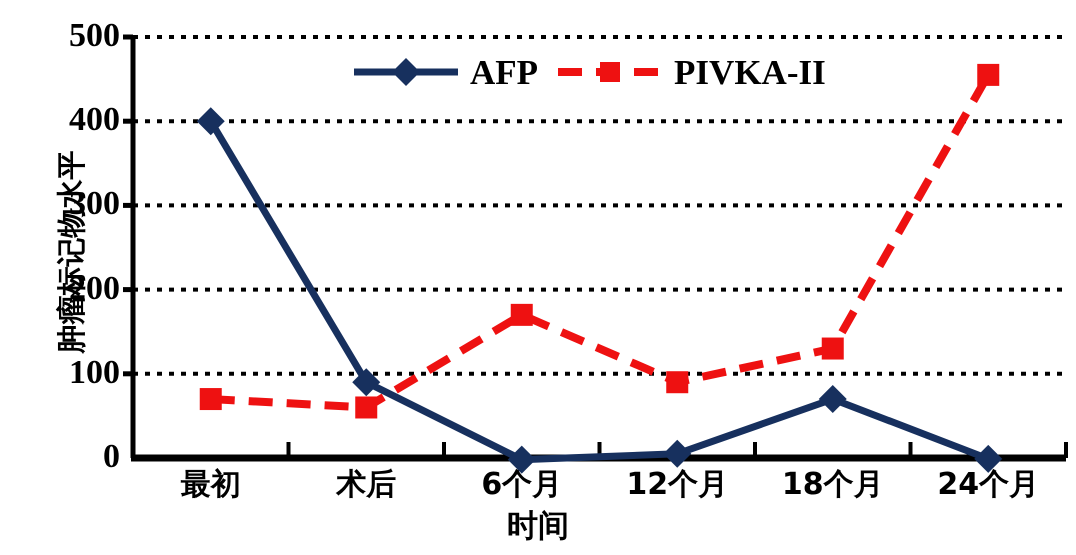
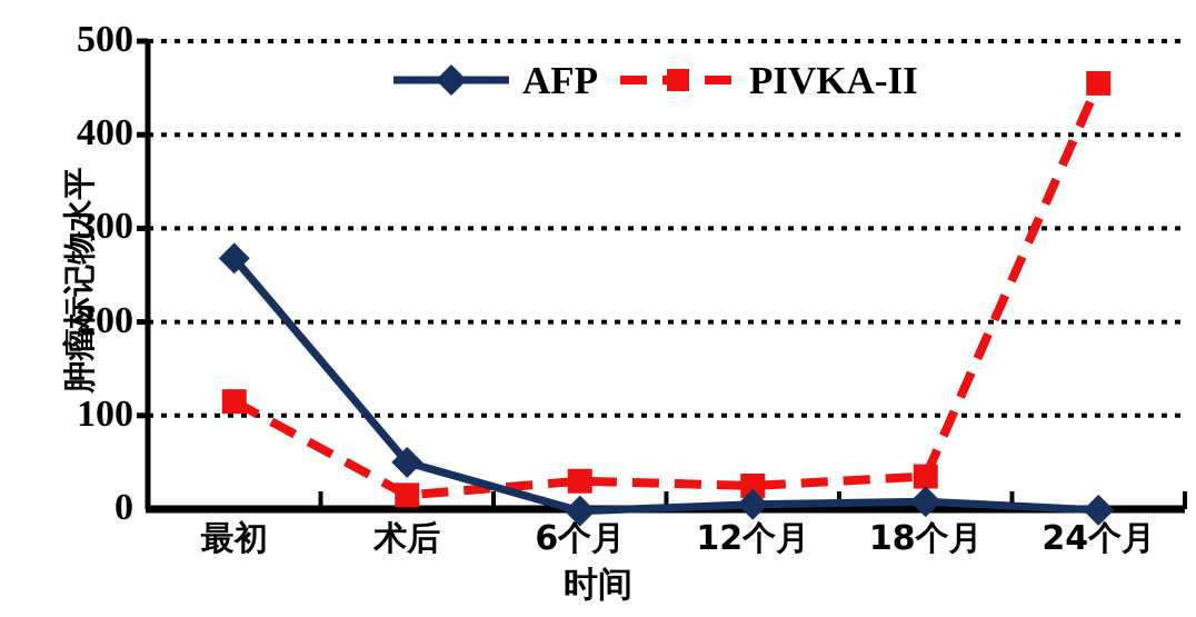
AFP/最初: 400 -> 270
PIVKA-II/最初: 70 -> 120
AFP/术后: 90 -> 50
PIVKA-II/术后: 60 -> 20
PIVKA-II/6个月: 170 -> 30
PIVKA-II/12个月: 90 -> 20
AFP/18个月: 70 -> 10
PIVKA-II/18个月: 130 -> 40
